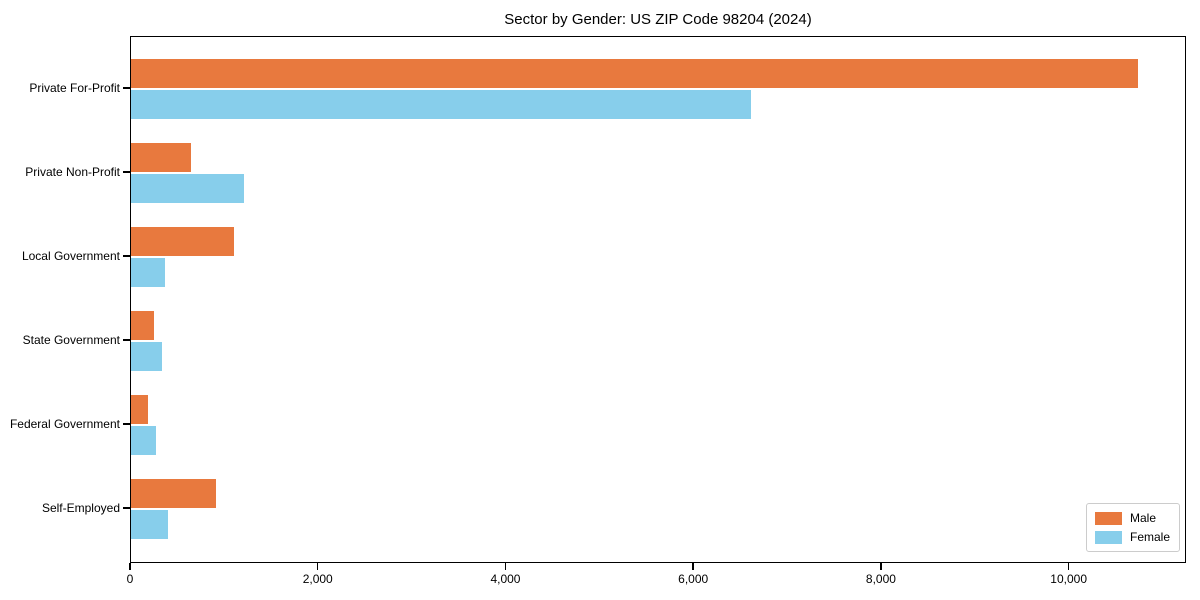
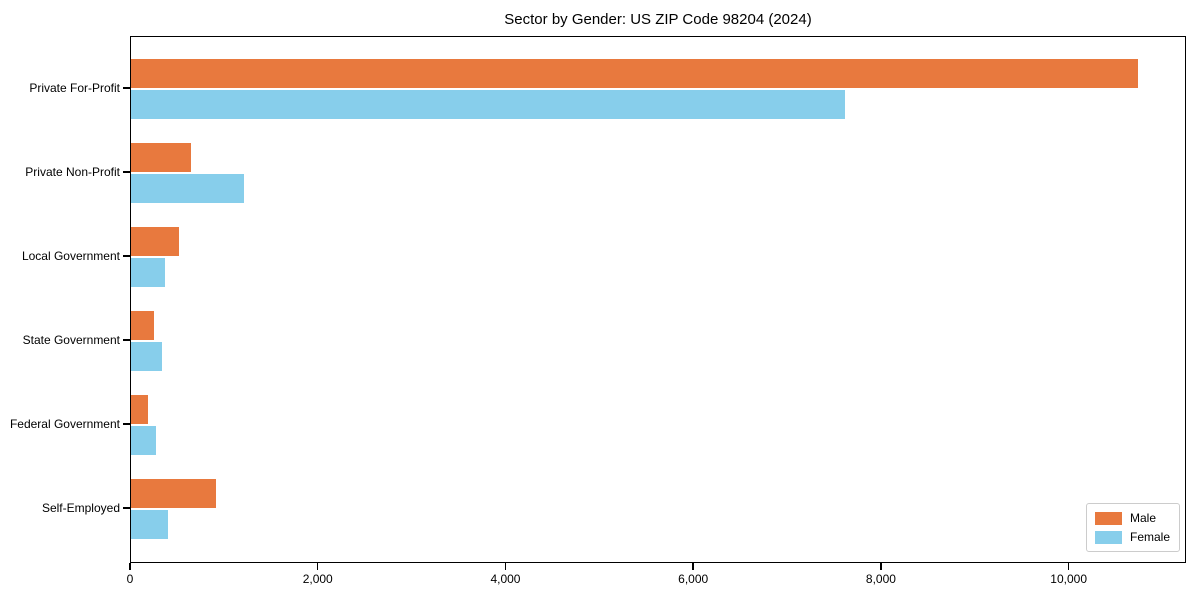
Female/Private For-Profit: 6600 -> 7600
Male/Local Government: 1100 -> 500
